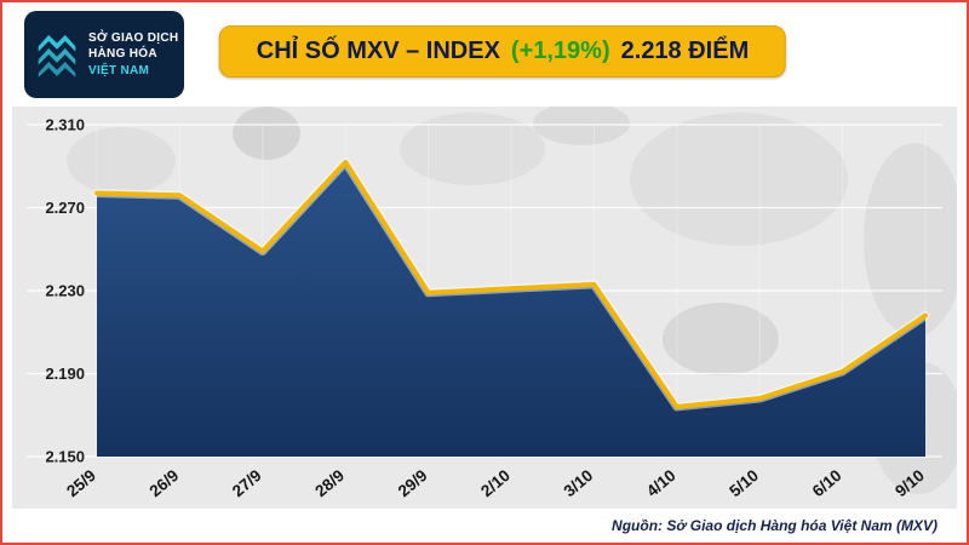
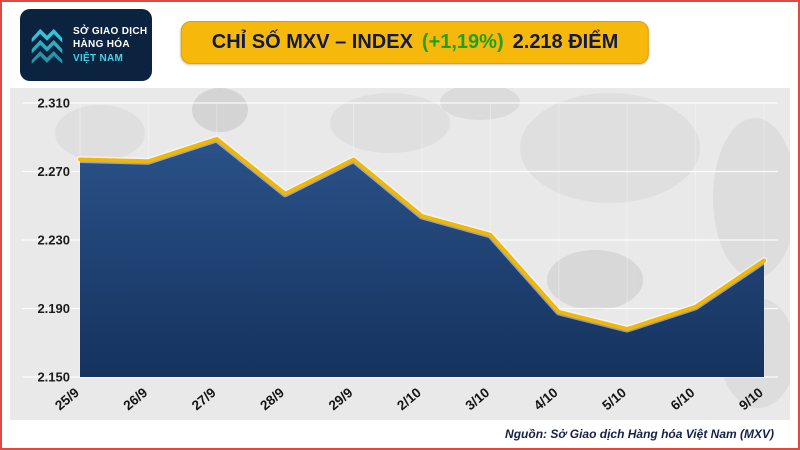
27/9: 2249 -> 2289
28/9: 2292 -> 2257
29/9: 2229 -> 2277
2/10: 2231 -> 2244
4/10: 2174 -> 2188
